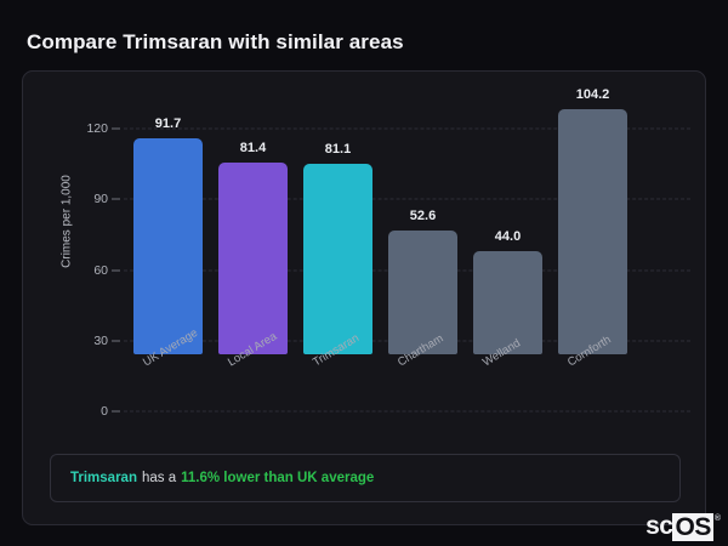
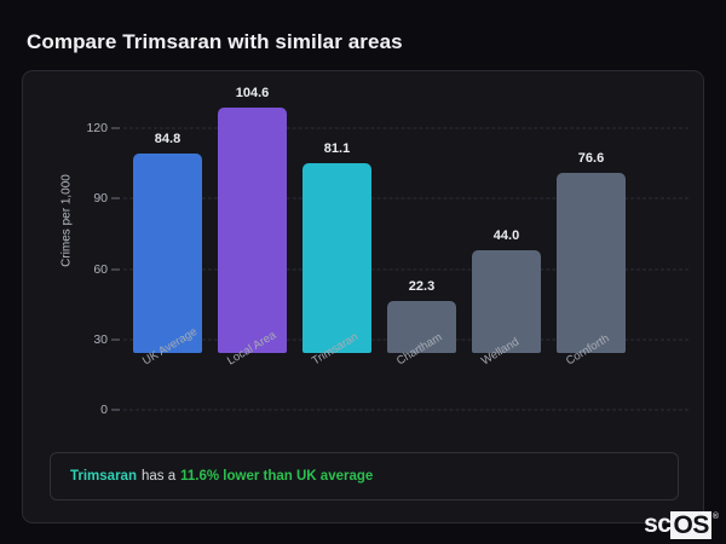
UK Average: 91.7 -> 84.8
Local Area: 81.4 -> 104.6
Chartham: 52.6 -> 22.3
Cornforth: 104.2 -> 76.6
